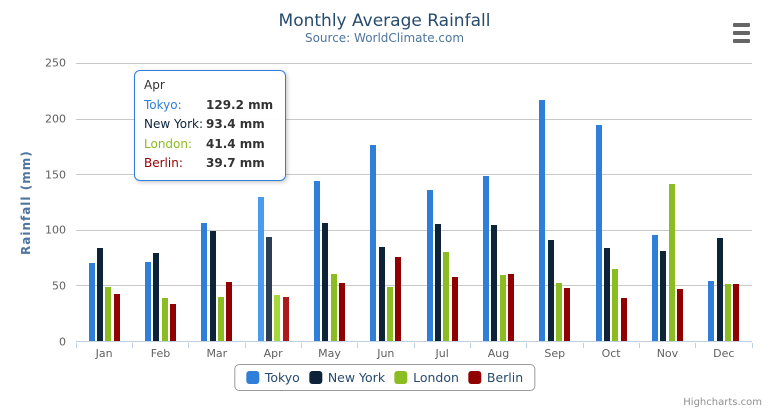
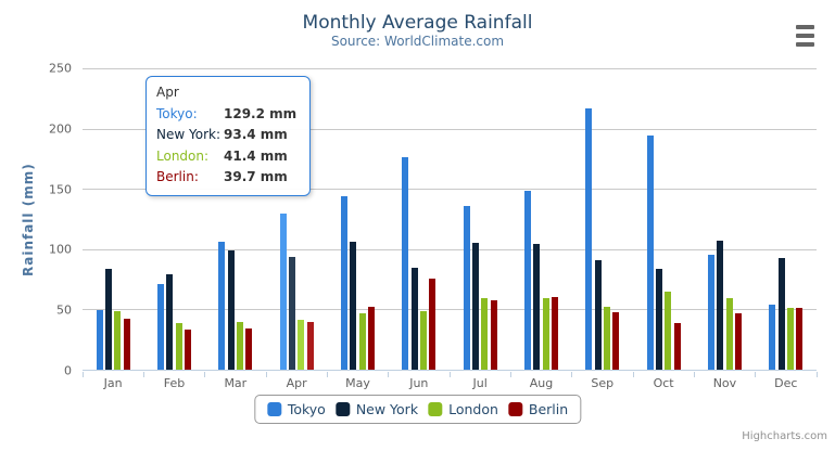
Tokyo/Jan: 70 -> 50
Berlin/Mar: 53 -> 34
London/May: 60 -> 47
London/Jul: 80 -> 59
New York/Nov: 81 -> 107
London/Nov: 141 -> 59
